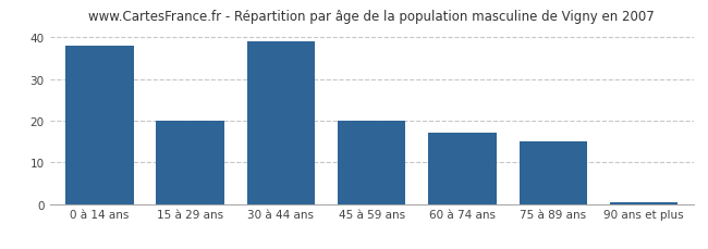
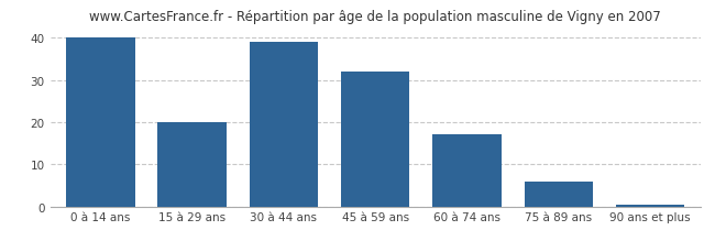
0 à 14 ans: 38.0 -> 40.0
45 à 59 ans: 20.0 -> 32.0
75 à 89 ans: 15.0 -> 6.0
